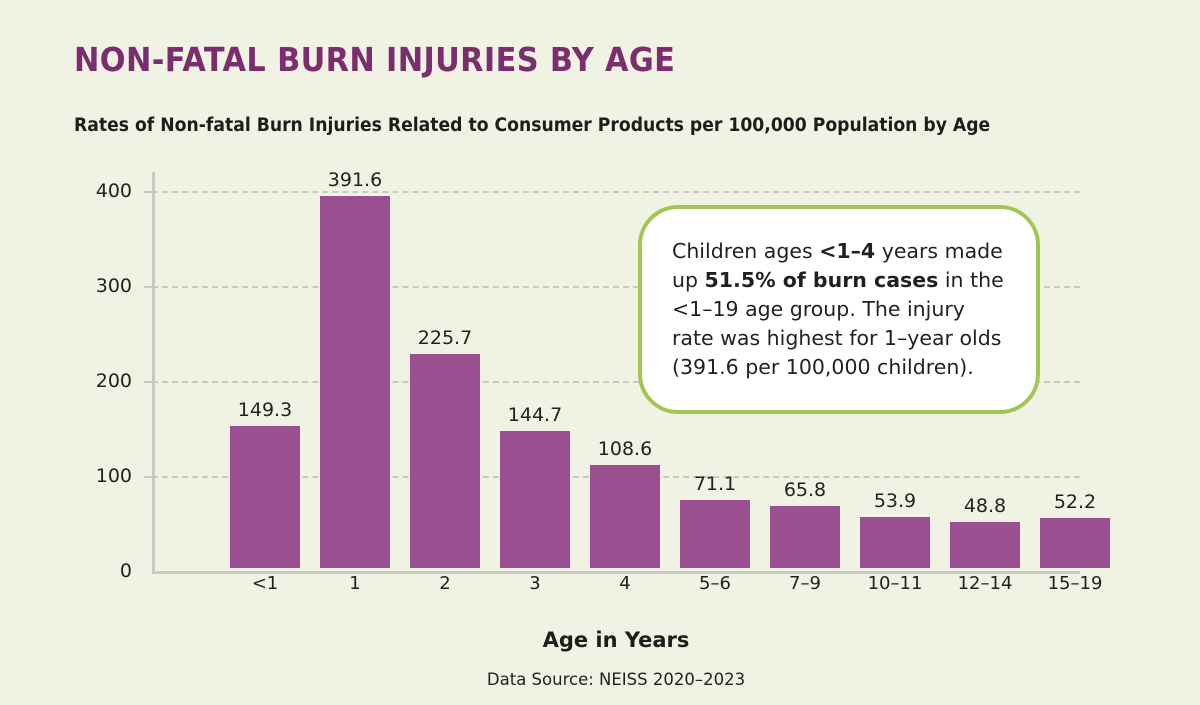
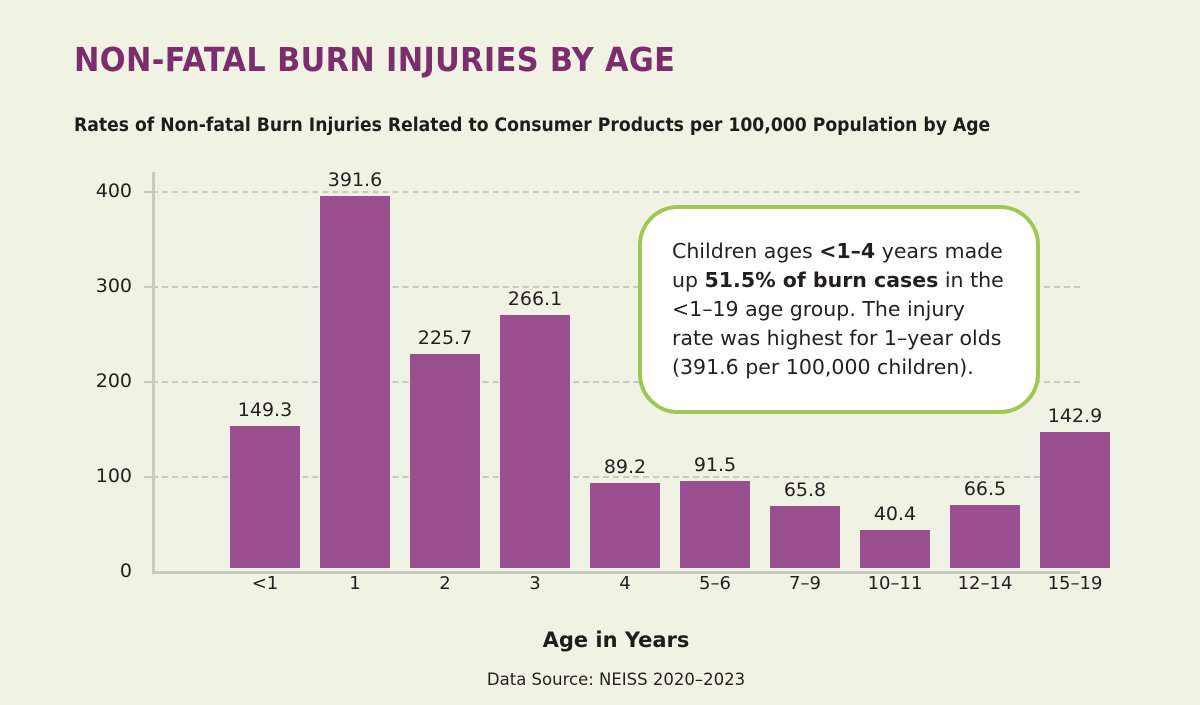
3: 144.7 -> 266.1
4: 108.6 -> 89.2
5–6: 71.1 -> 91.5
10–11: 53.9 -> 40.4
12–14: 48.8 -> 66.5
15–19: 52.2 -> 142.9
